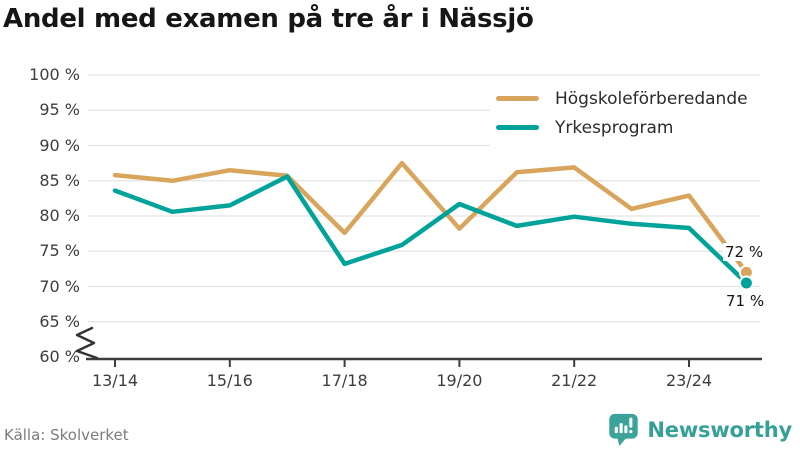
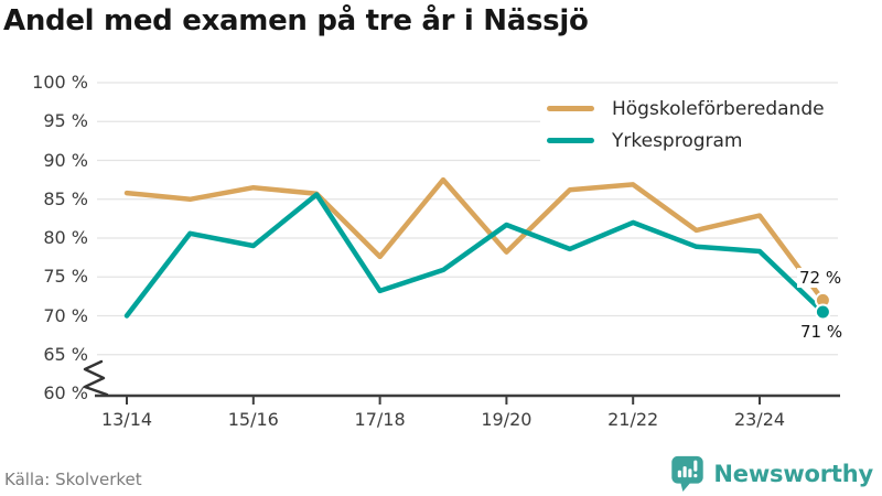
Yrkesprogram/13/14: 84% -> 70%
Yrkesprogram/15/16: 82% -> 79%
Yrkesprogram/21/22: 80% -> 82%
